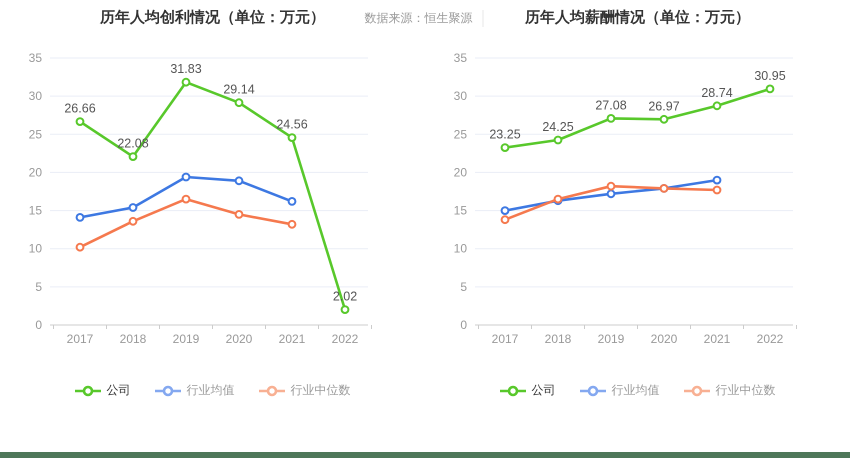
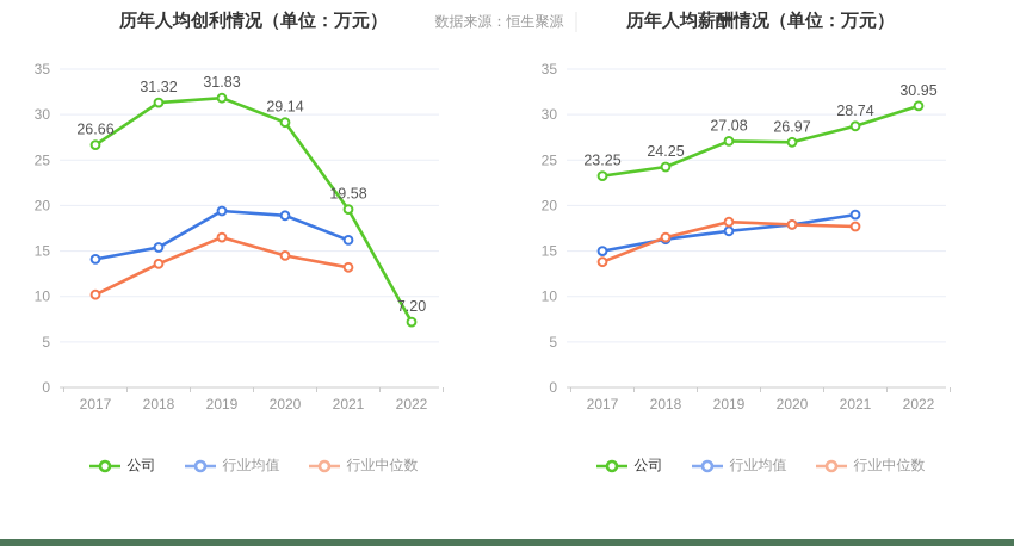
历年人均创利情况（单位：万元）/公司/2018: 22.08 -> 31.32
历年人均创利情况（单位：万元）/公司/2021: 24.56 -> 19.58
历年人均创利情况（单位：万元）/公司/2022: 2.02 -> 7.20
